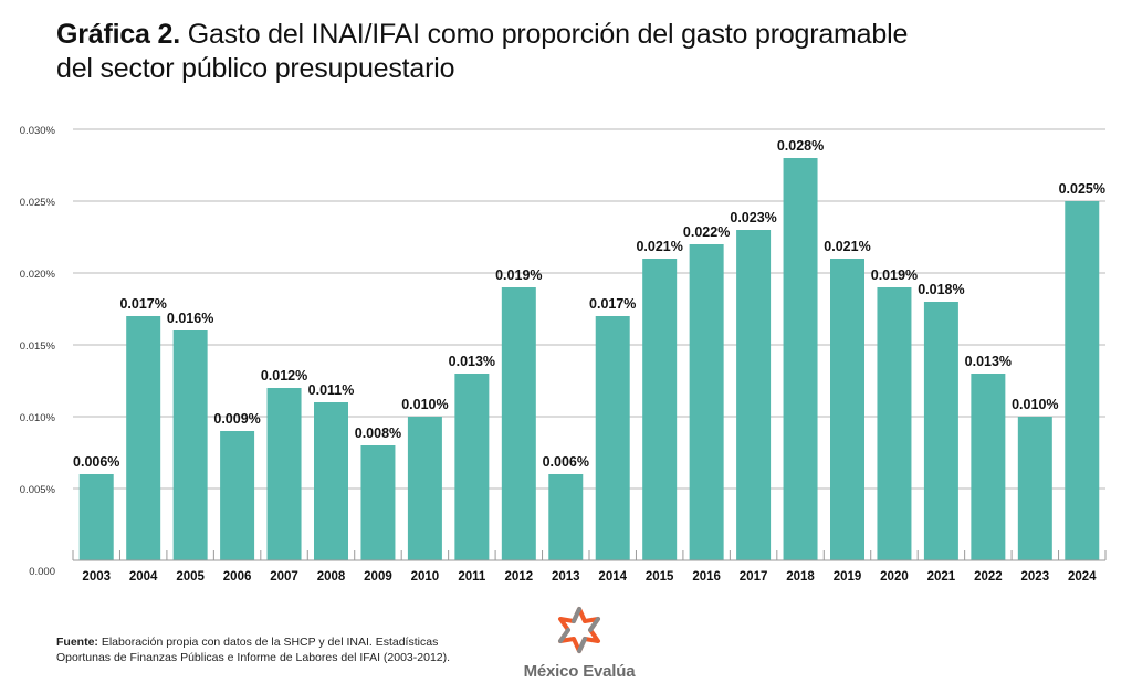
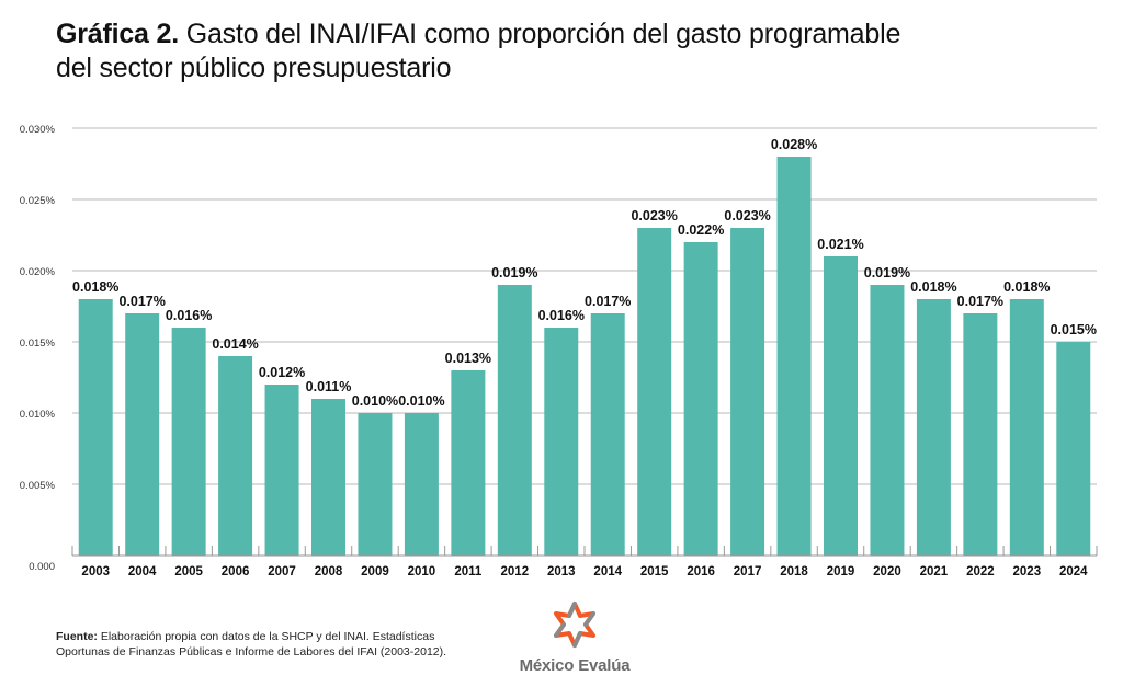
2003: 0.006% -> 0.018%
2006: 0.009% -> 0.014%
2009: 0.008% -> 0.010%
2013: 0.006% -> 0.016%
2015: 0.021% -> 0.023%
2022: 0.013% -> 0.017%
2023: 0.010% -> 0.018%
2024: 0.025% -> 0.015%
